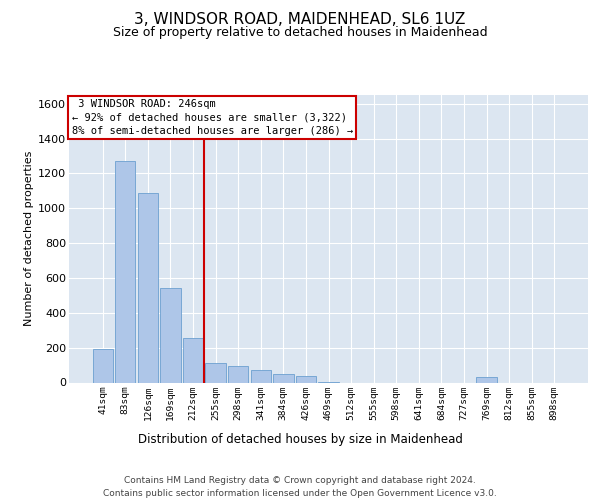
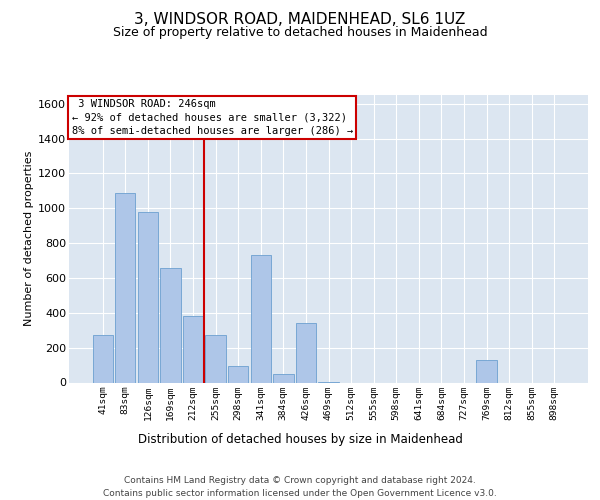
41sqm: 190 -> 270
83sqm: 1270 -> 1090
126sqm: 1090 -> 980
169sqm: 540 -> 660
212sqm: 260 -> 380
255sqm: 110 -> 270
341sqm: 70 -> 730
426sqm: 40 -> 340
769sqm: 30 -> 130
